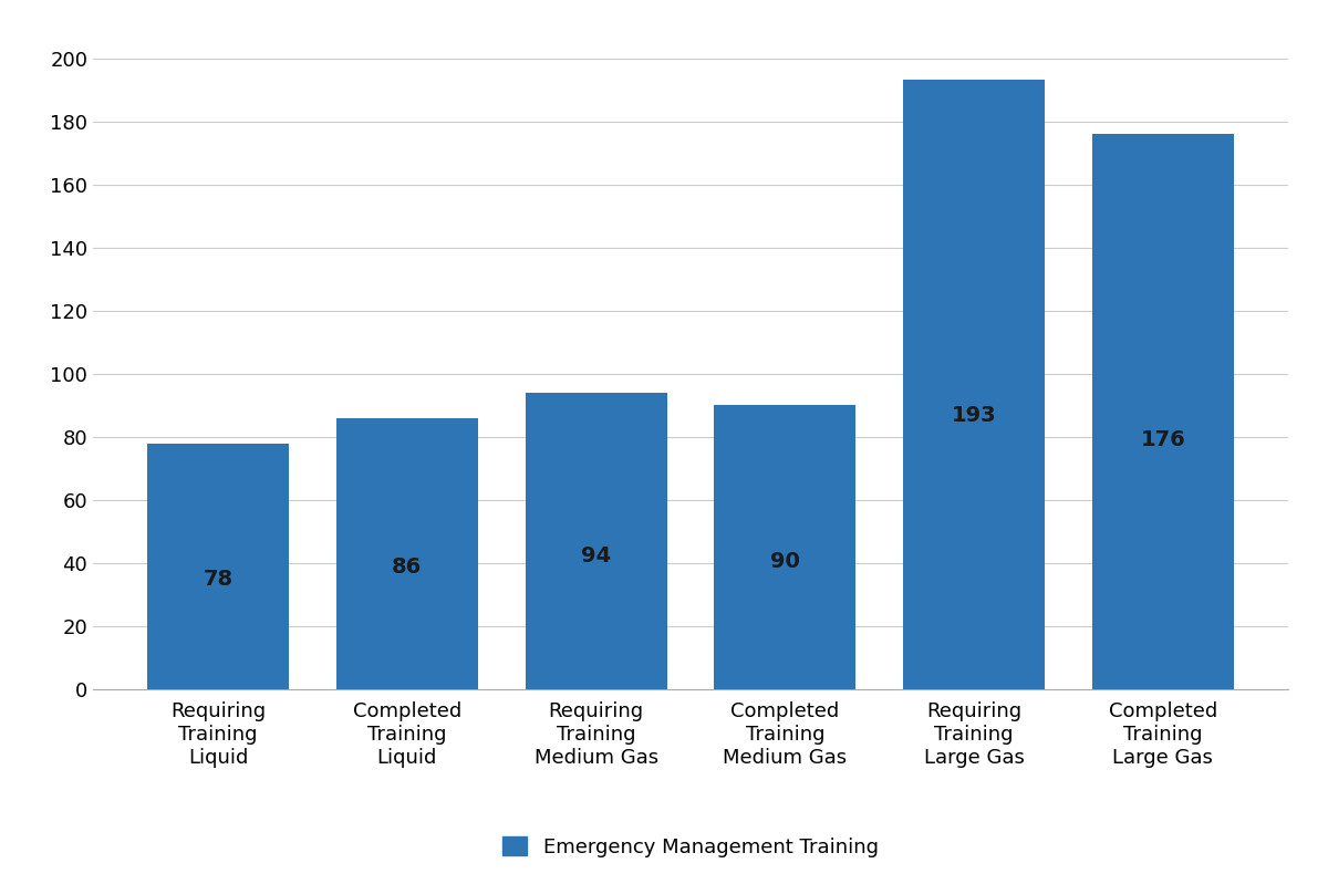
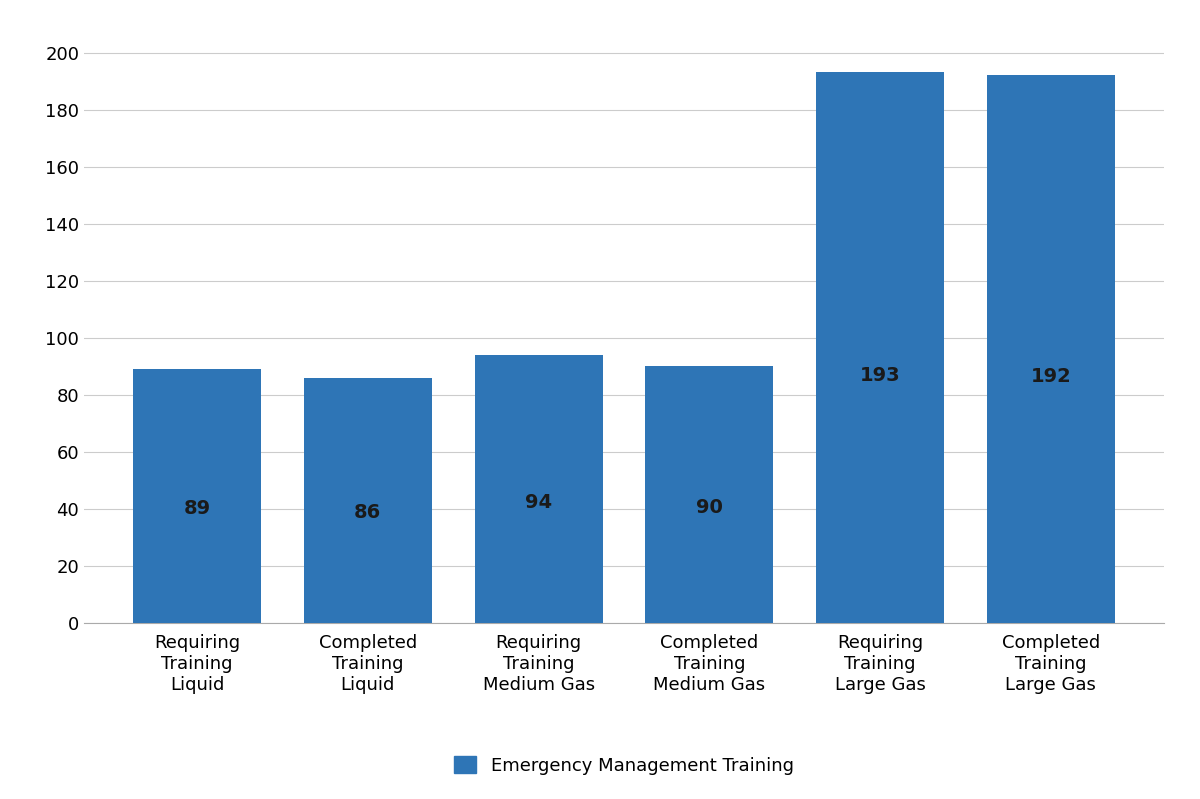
Requiring Training Liquid: 78 -> 89
Completed Training Large Gas: 176 -> 192
